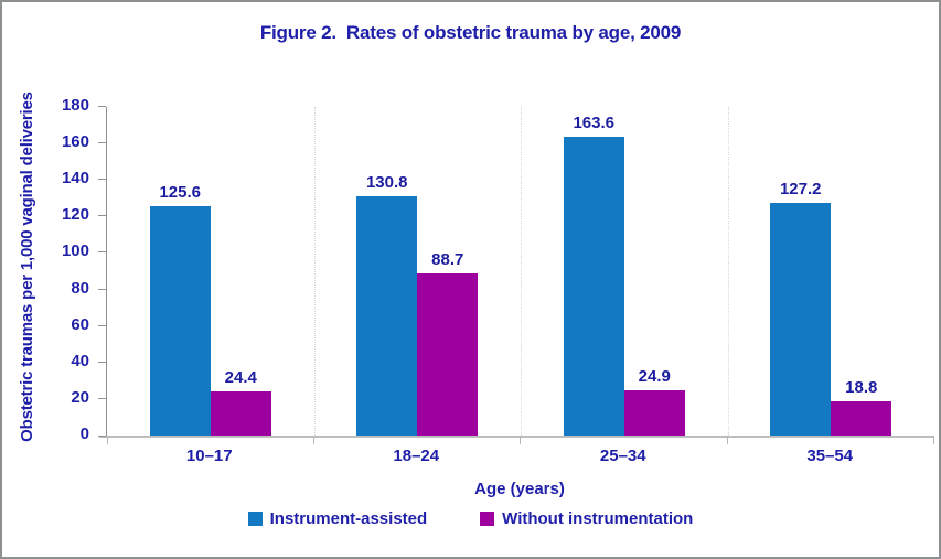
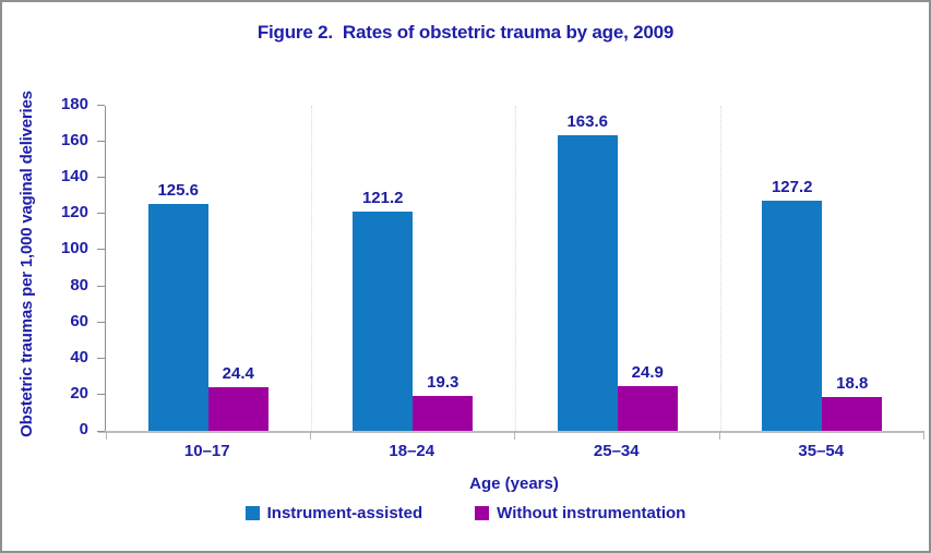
Instrument-assisted/18–24: 130.8 -> 121.2
Without instrumentation/18–24: 88.7 -> 19.3
